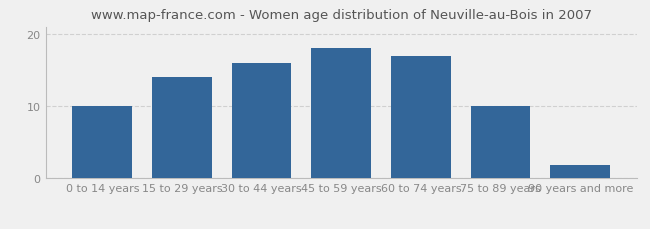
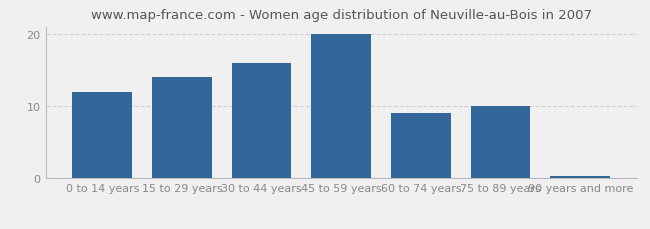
0 to 14 years: 10.0 -> 12.0
45 to 59 years: 18.0 -> 20.0
60 to 74 years: 17.0 -> 9.0
90 years and more: 1.8 -> 0.3
